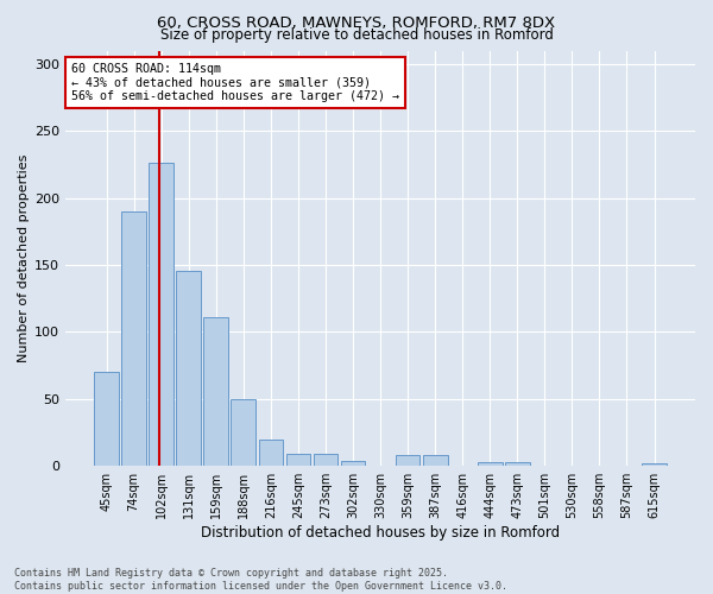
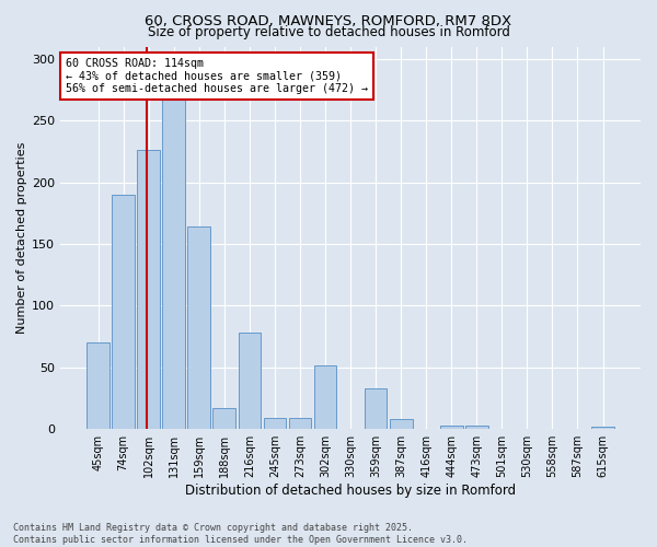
131sqm: 146 -> 267
159sqm: 111 -> 164
188sqm: 50 -> 17
216sqm: 20 -> 78
302sqm: 4 -> 52
359sqm: 8 -> 33
